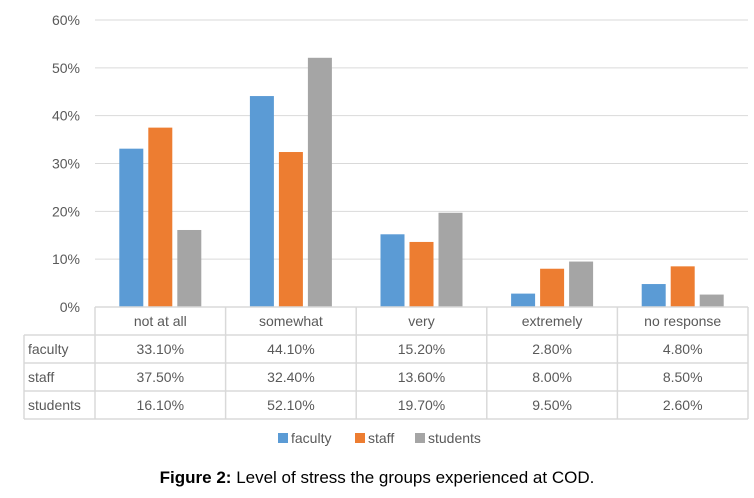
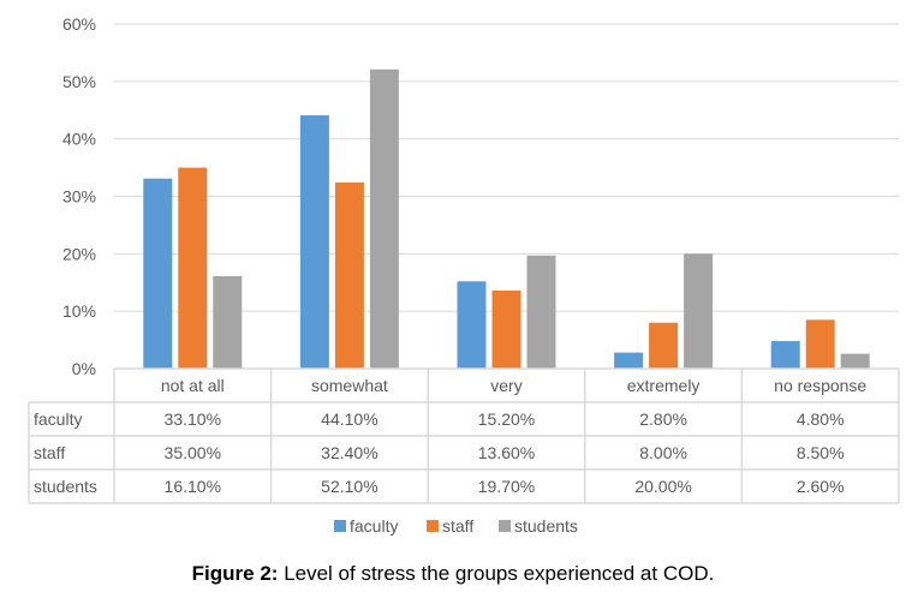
staff/not at all: 37.50% -> 35.00%
students/extremely: 9.50% -> 20.00%
